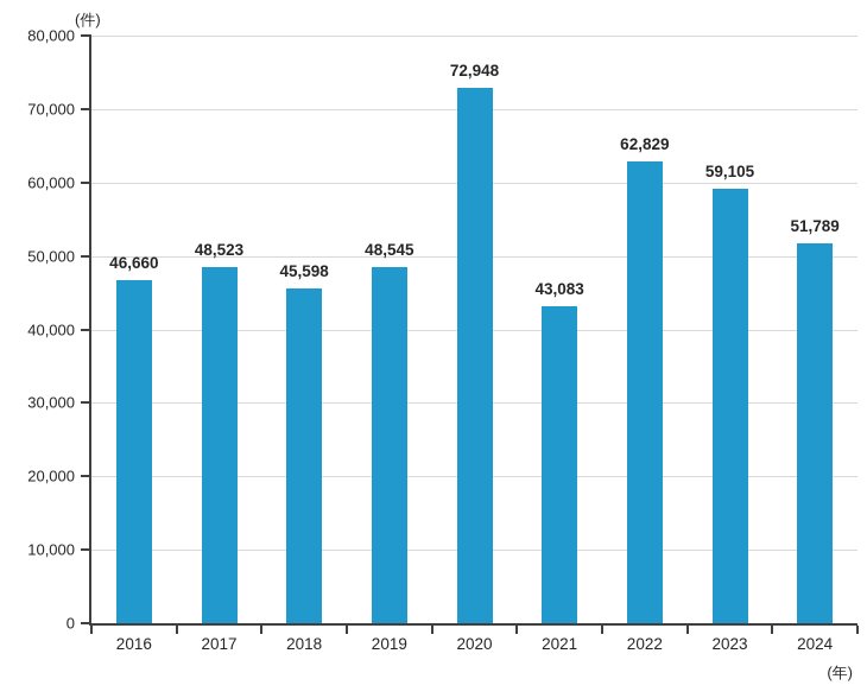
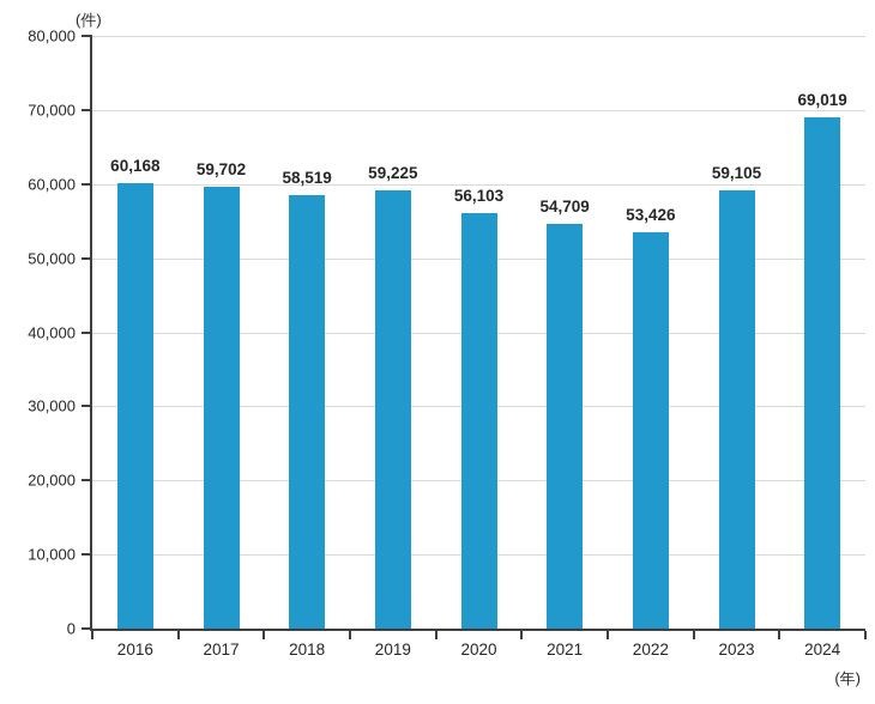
2016: 46,660 -> 60,168
2017: 48,523 -> 59,702
2018: 45,598 -> 58,519
2019: 48,545 -> 59,225
2020: 72,948 -> 56,103
2021: 43,083 -> 54,709
2022: 62,829 -> 53,426
2024: 51,789 -> 69,019
